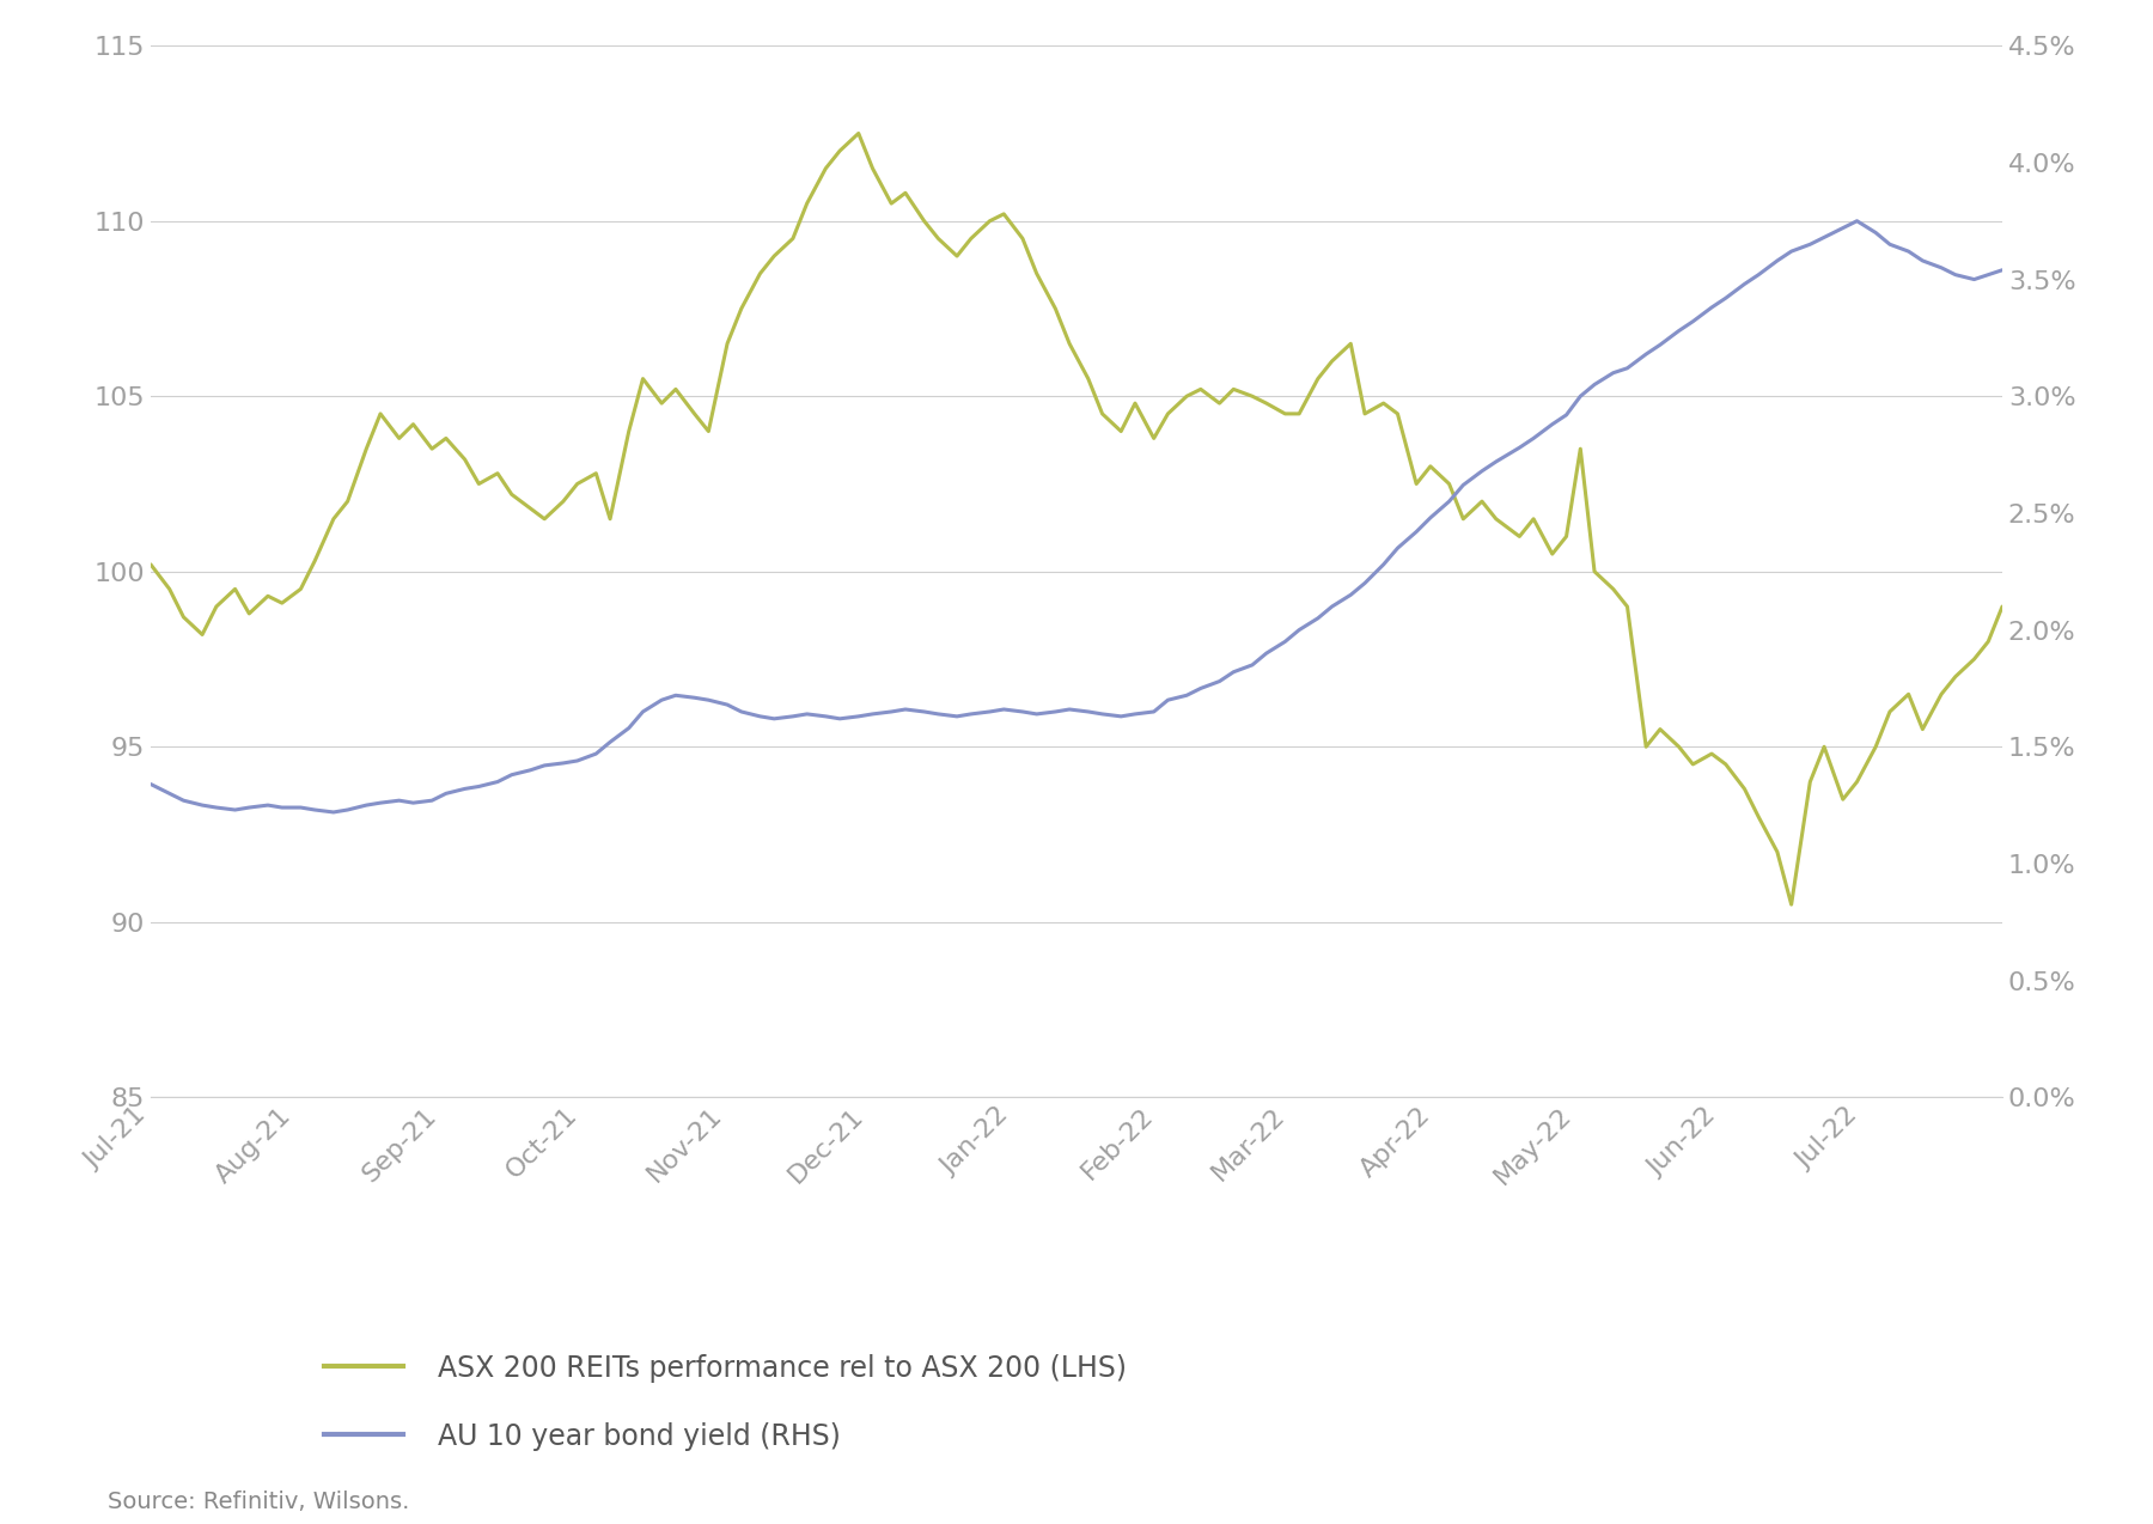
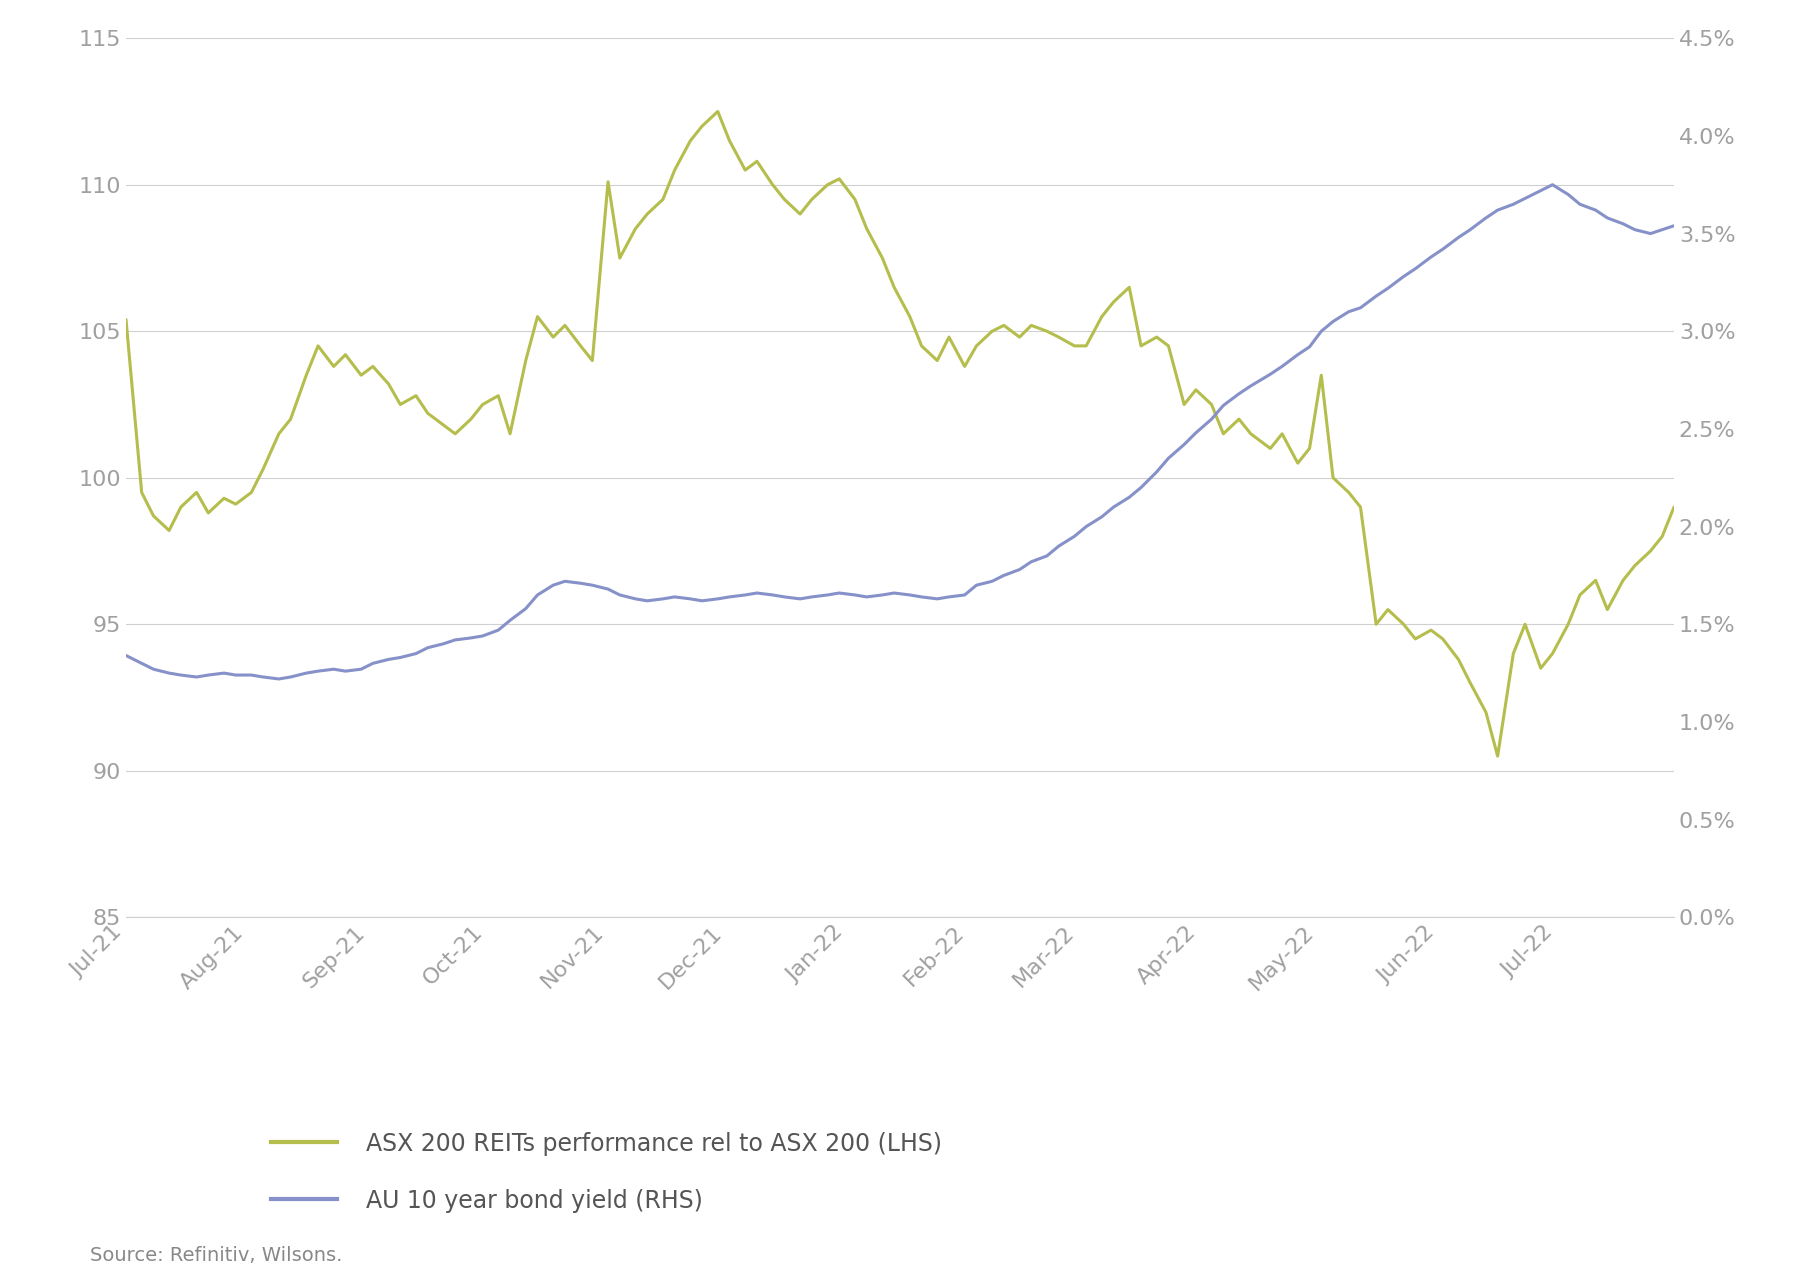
ASX 200 REITs performance rel to ASX 200 (LHS)/Jul-21: 100.2 -> 105.4
ASX 200 REITs performance rel to ASX 200 (LHS)/Nov-21: 106.5 -> 110.1
